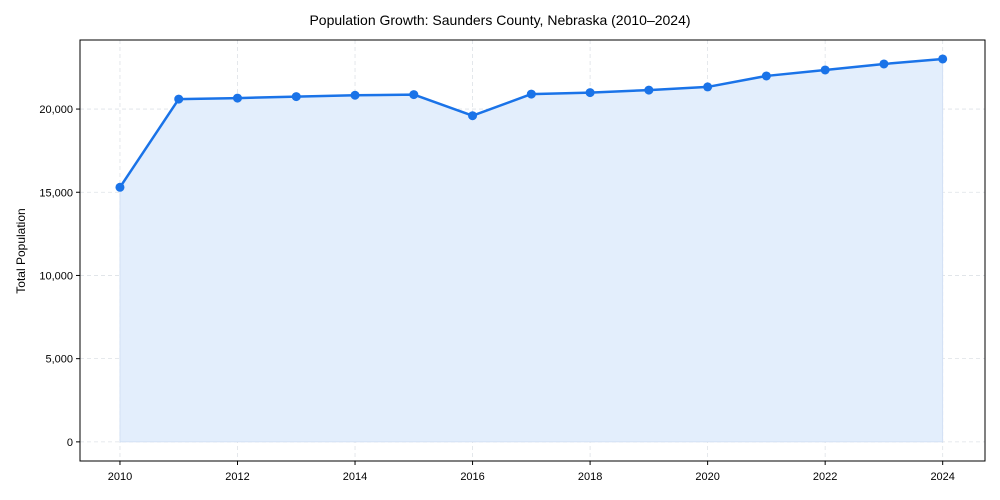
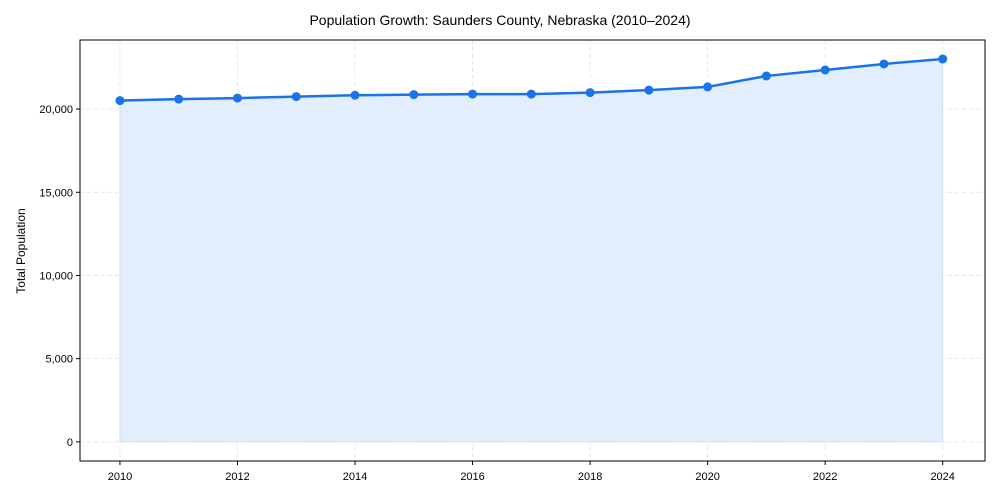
2010: 15300 -> 20500
2016: 19600 -> 20900
